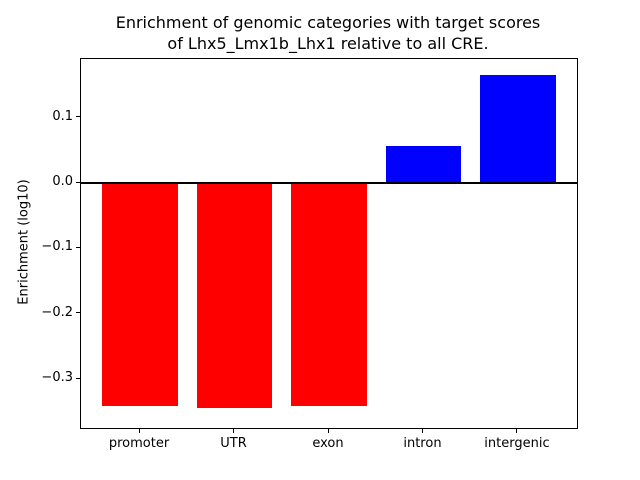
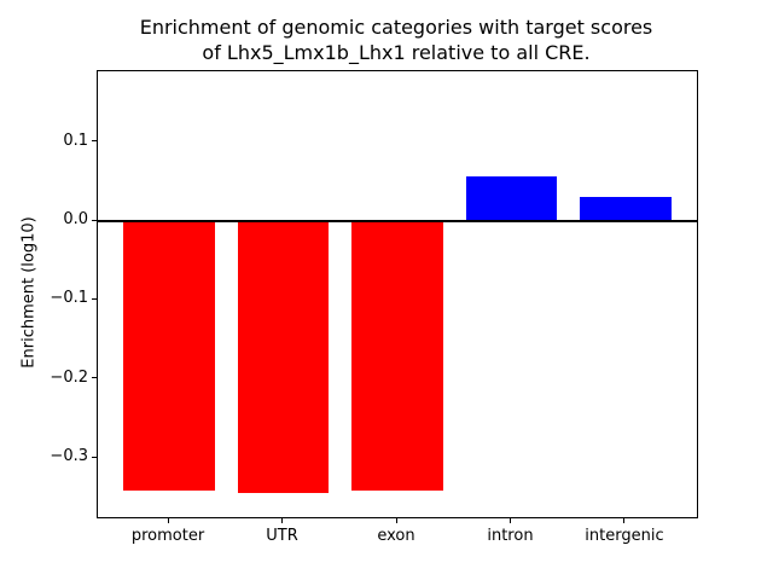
intergenic: 0.17 -> 0.03
